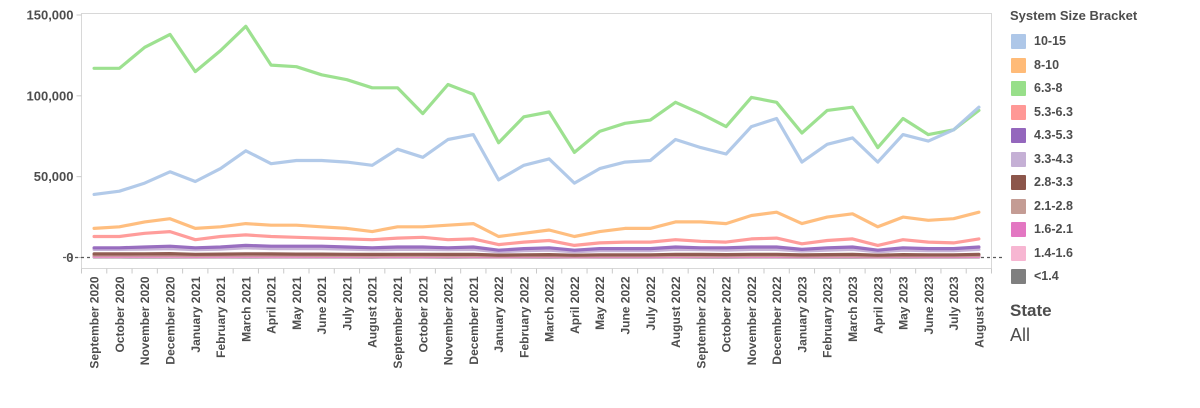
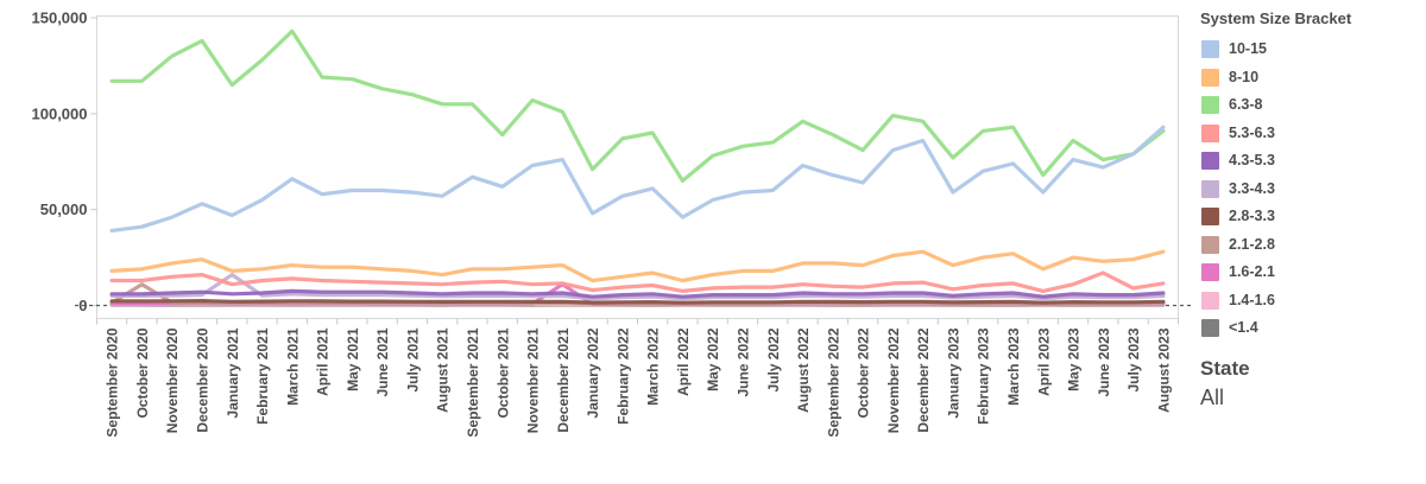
2.1-2.8/October 2020: 1000 -> 11000
3.3-4.3/January 2021: 5000 -> 16000
1.6-2.1/December 2021: 1000 -> 11000
5.3-6.3/June 2023: 10000 -> 17000
